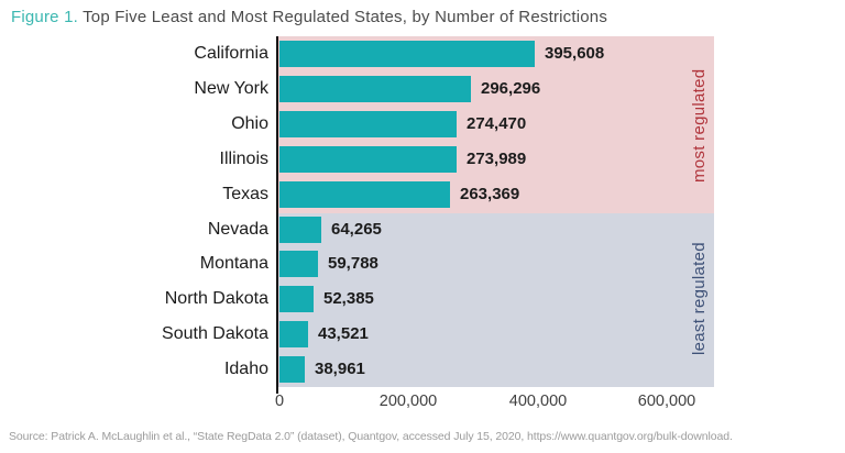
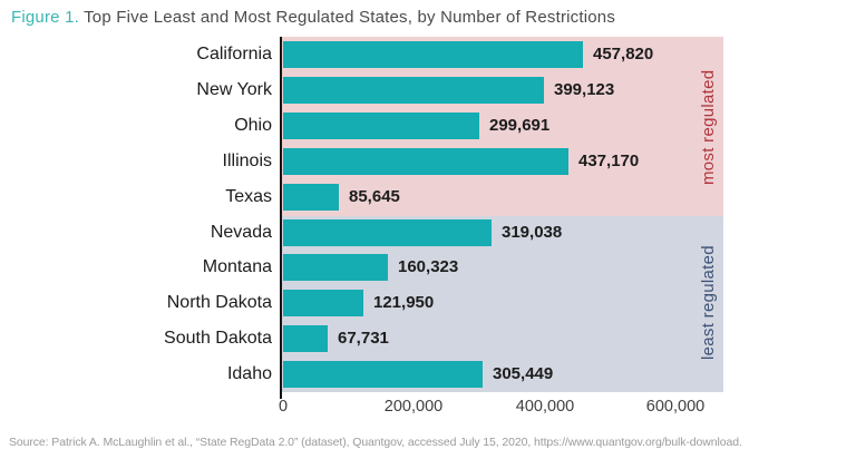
California: 395,608 -> 457,820
New York: 296,296 -> 399,123
Ohio: 274,470 -> 299,691
Illinois: 273,989 -> 437,170
Texas: 263,369 -> 85,645
Nevada: 64,265 -> 319,038
Montana: 59,788 -> 160,323
North Dakota: 52,385 -> 121,950
South Dakota: 43,521 -> 67,731
Idaho: 38,961 -> 305,449
